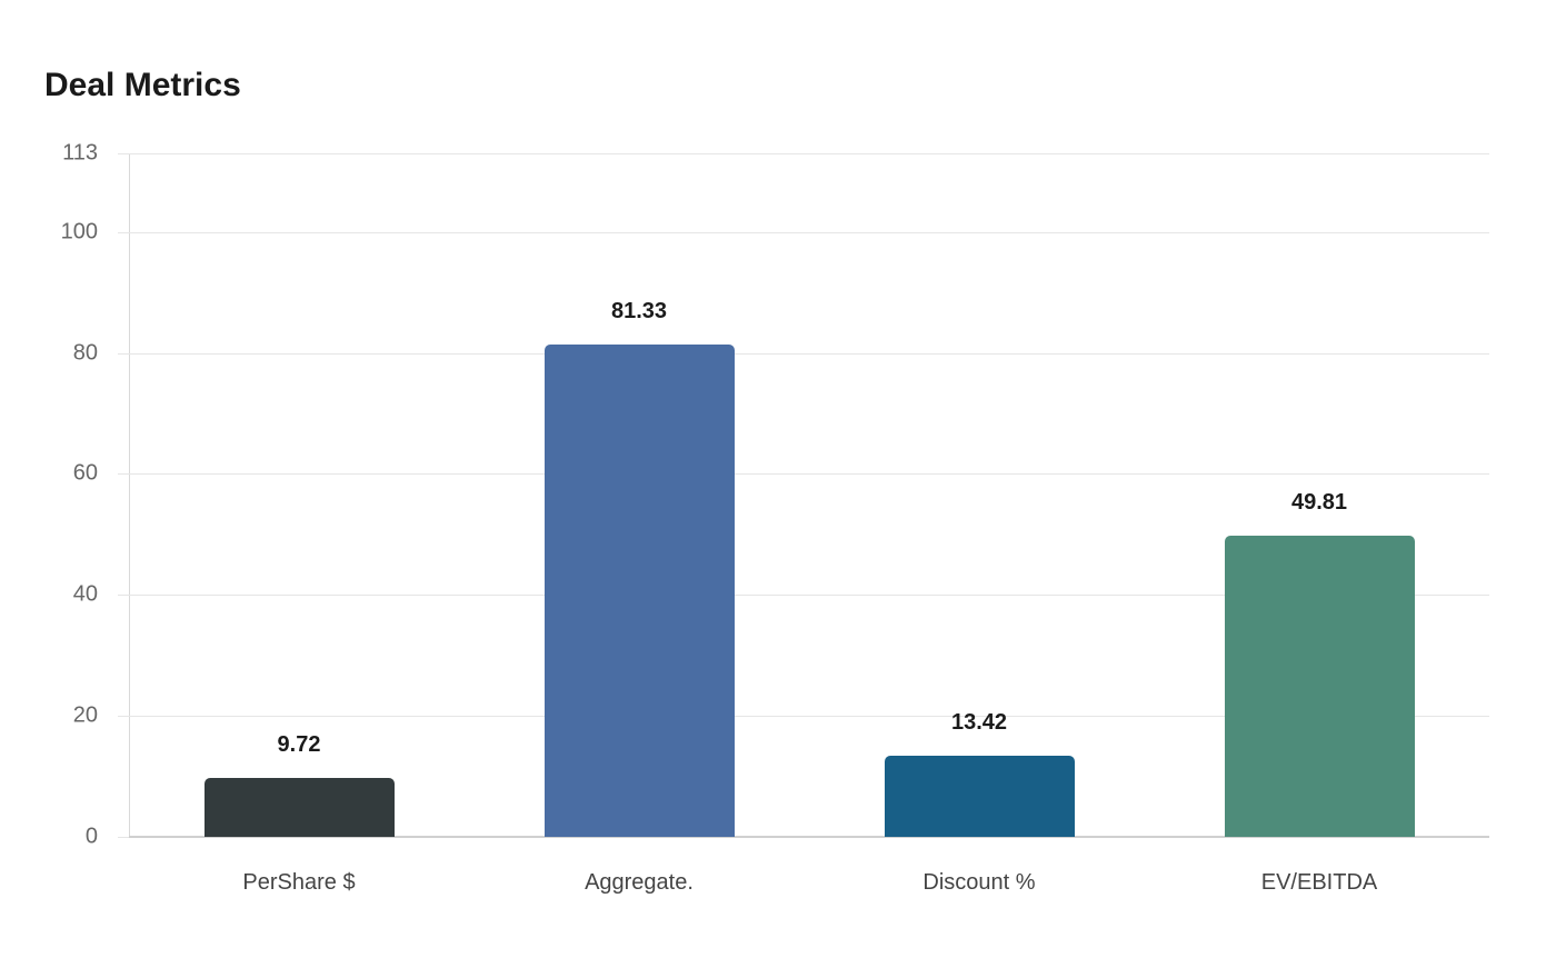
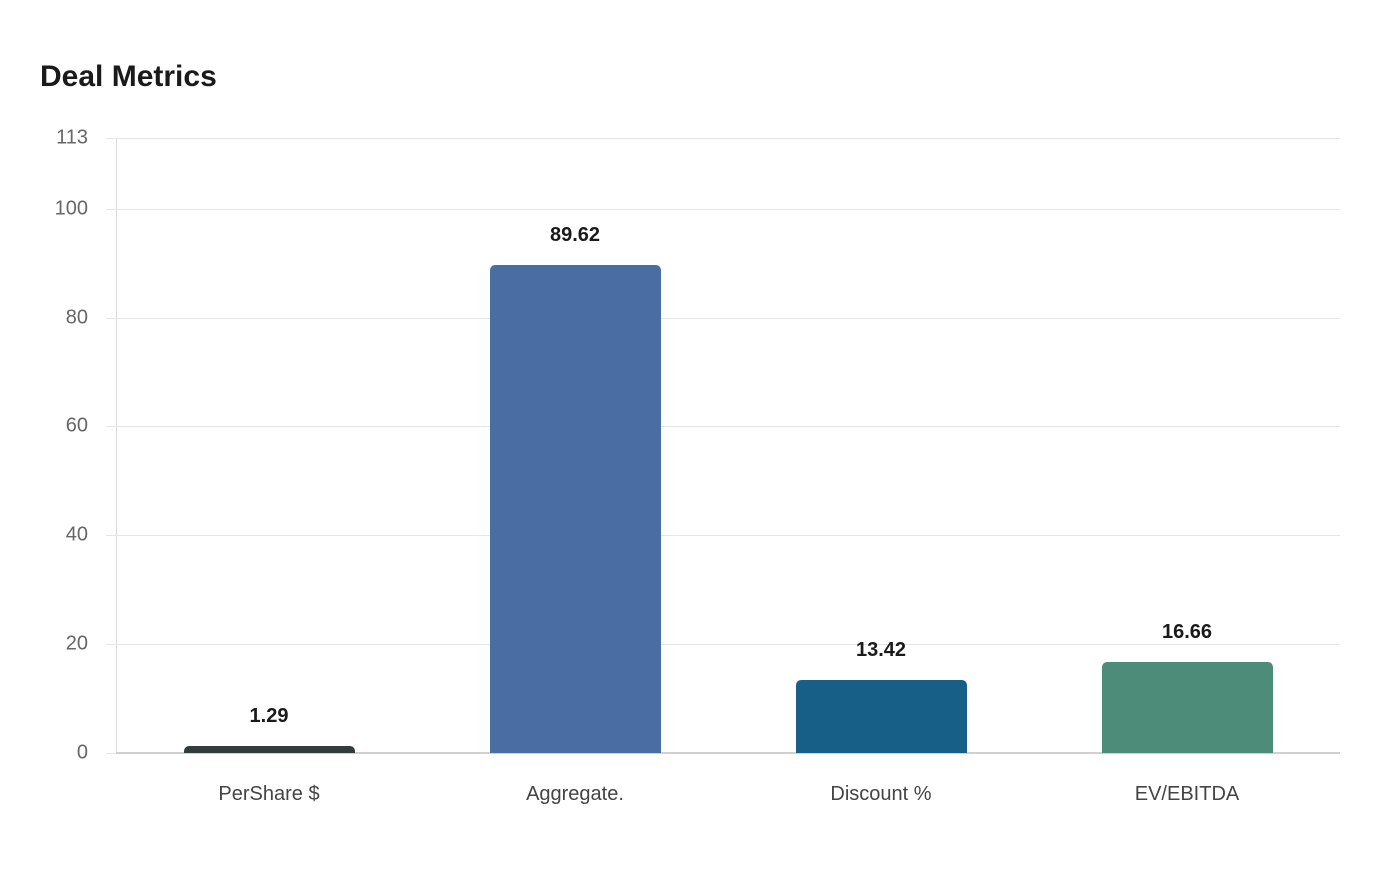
PerShare $: 9.72 -> 1.29
Aggregate.: 81.33 -> 89.62
EV/EBITDA: 49.81 -> 16.66
